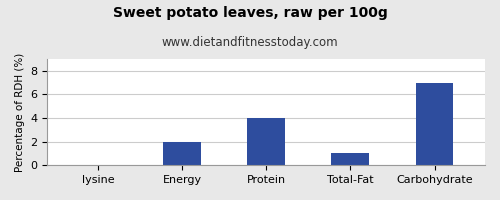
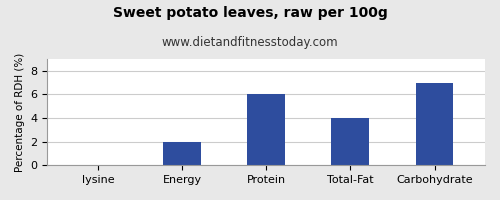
Protein: 4 -> 6
Total-Fat: 1 -> 4
